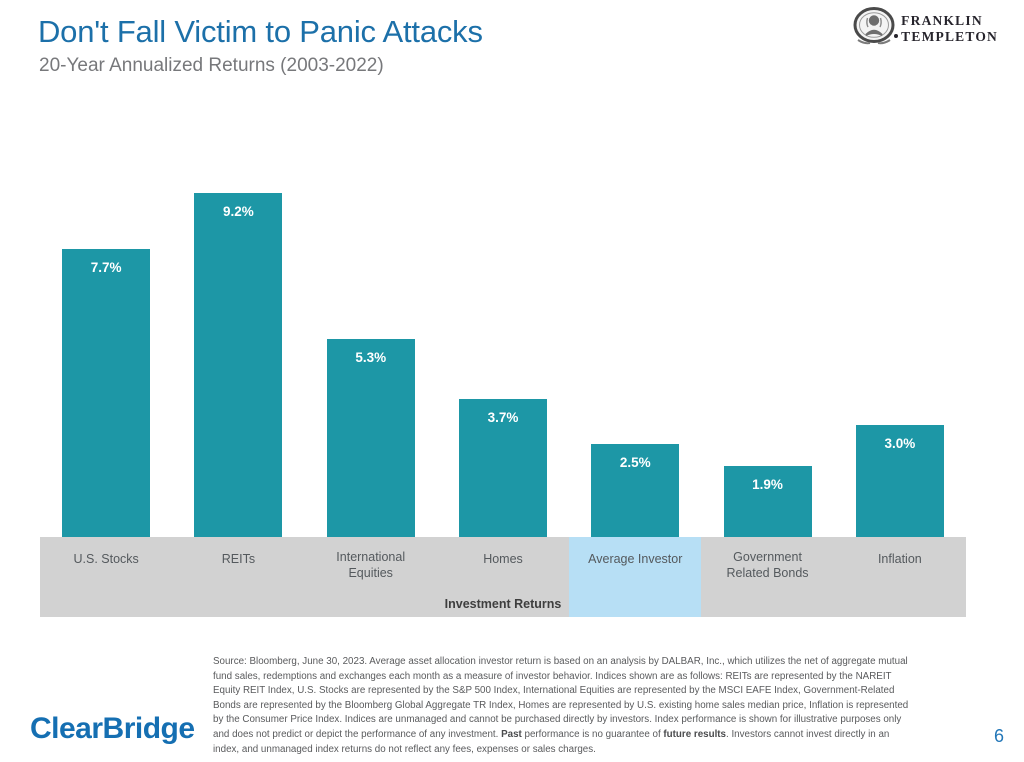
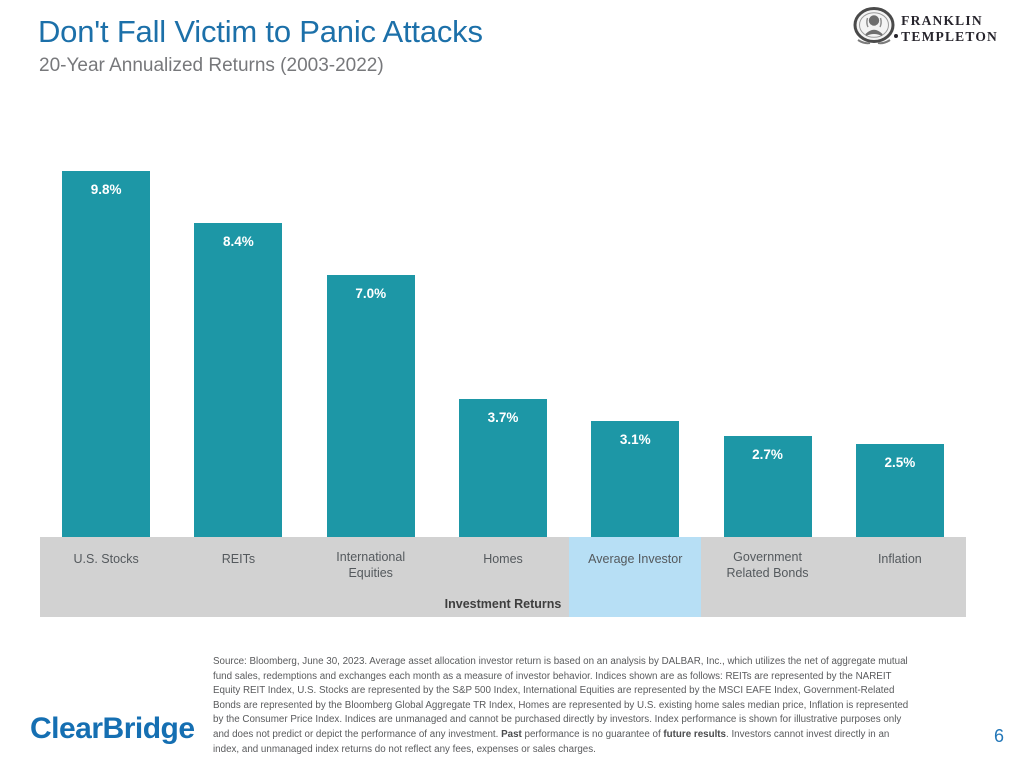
U.S. Stocks: 7.7% -> 9.8%
REITs: 9.2% -> 8.4%
International Equities: 5.3% -> 7.0%
Average Investor: 2.5% -> 3.1%
Government Related Bonds: 1.9% -> 2.7%
Inflation: 3.0% -> 2.5%
